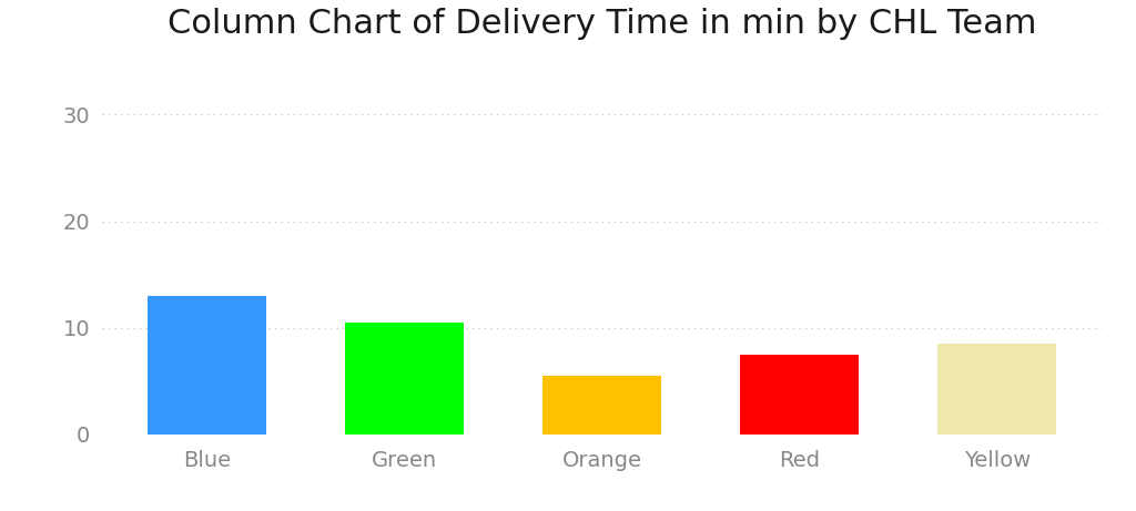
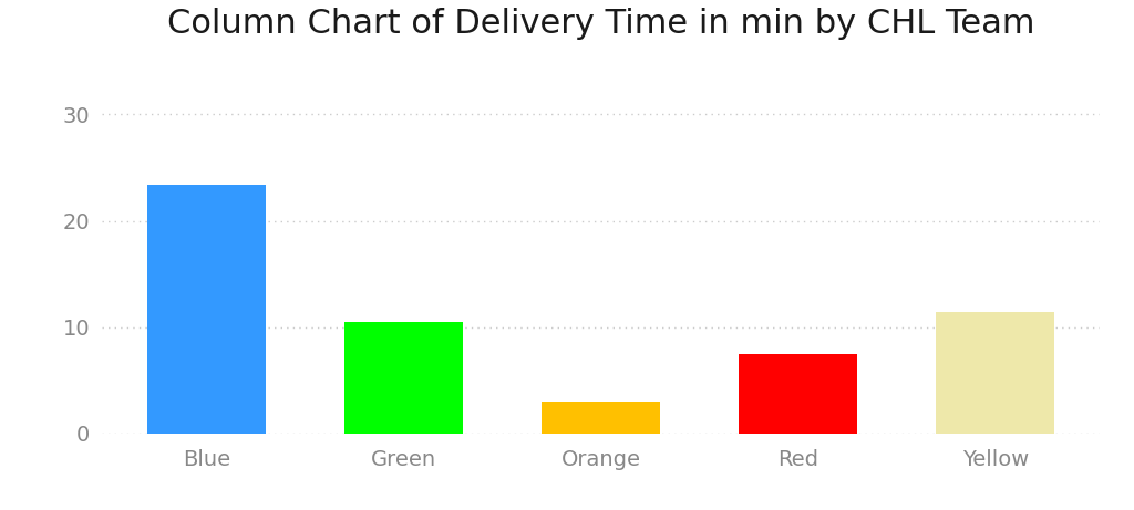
Blue: 13.0 -> 23.4
Orange: 5.5 -> 3.0
Yellow: 8.5 -> 11.4
